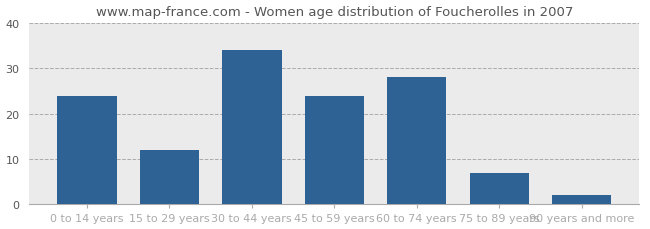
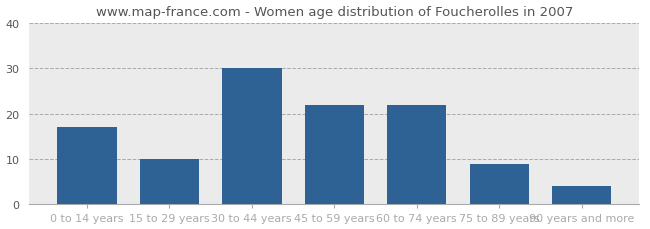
0 to 14 years: 24 -> 17
15 to 29 years: 12 -> 10
30 to 44 years: 34 -> 30
45 to 59 years: 24 -> 22
60 to 74 years: 28 -> 22
75 to 89 years: 7 -> 9
90 years and more: 2 -> 4
